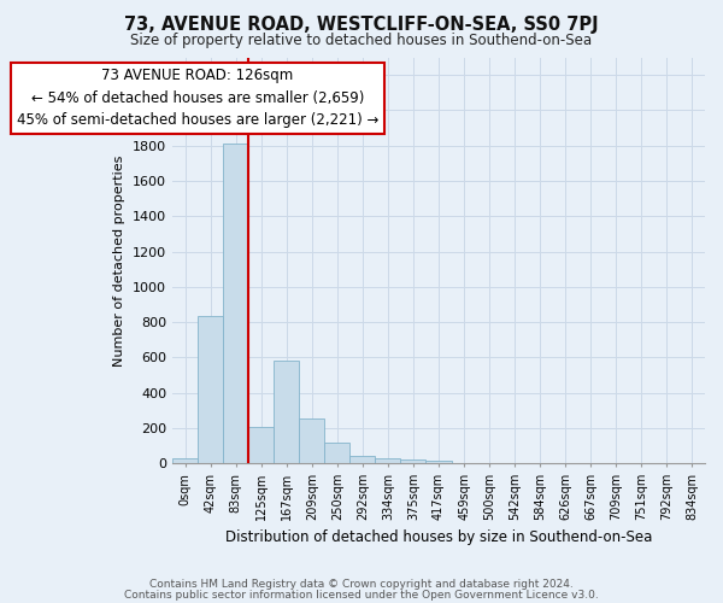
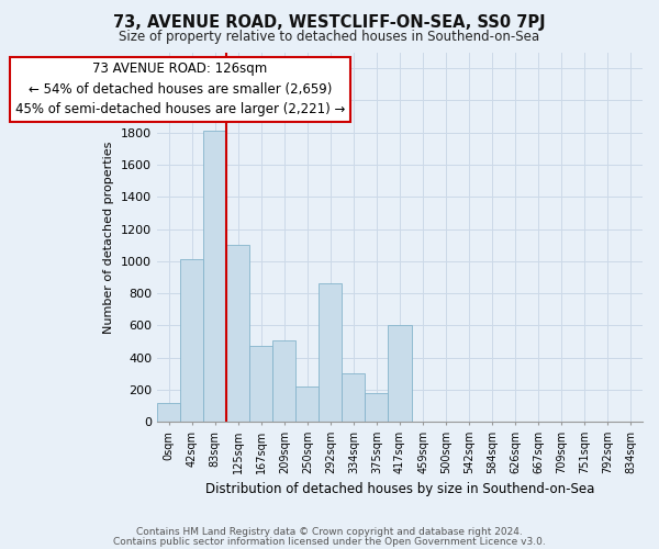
0sqm: 20 -> 120
42sqm: 840 -> 1010
125sqm: 200 -> 1100
167sqm: 580 -> 470
209sqm: 260 -> 510
250sqm: 120 -> 220
292sqm: 40 -> 860
334sqm: 30 -> 300
375sqm: 20 -> 180
417sqm: 20 -> 600
